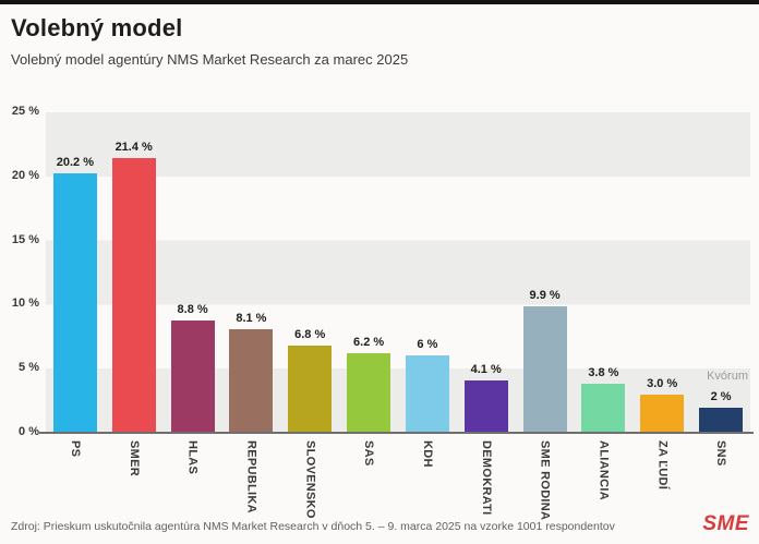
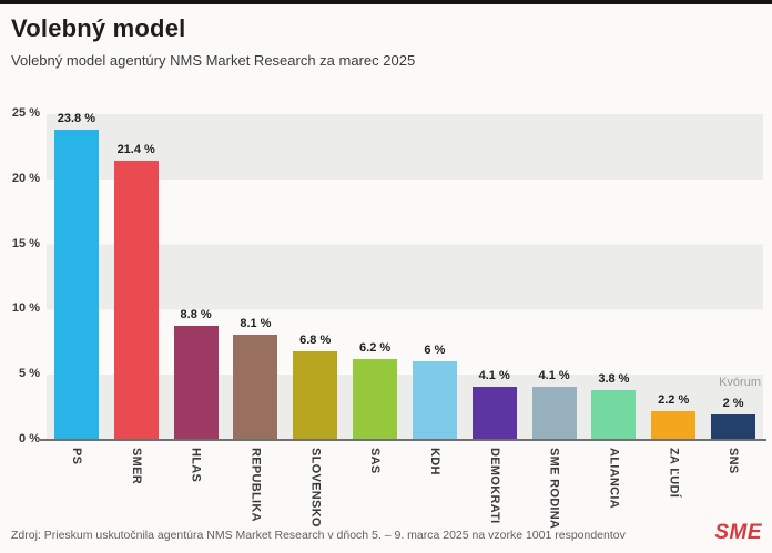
PS: 20.2 -> 23.8
SME RODINA: 9.9 -> 4.1
ZA ĽUDÍ: 3.0 -> 2.2
